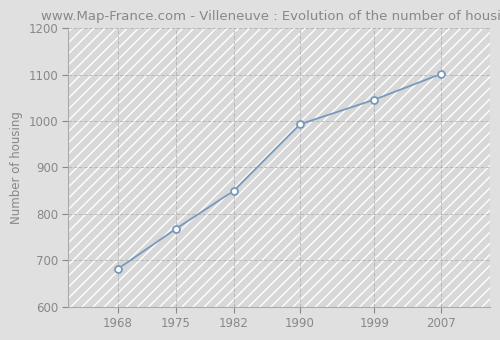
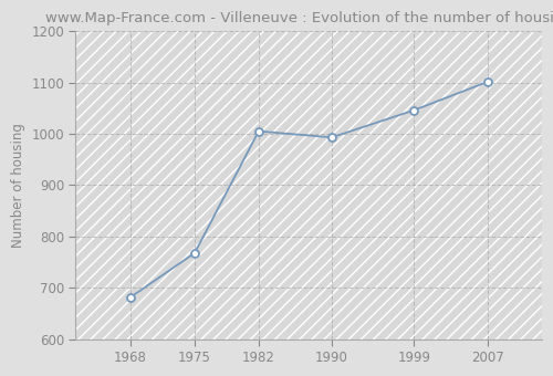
1982: 850 -> 1005
